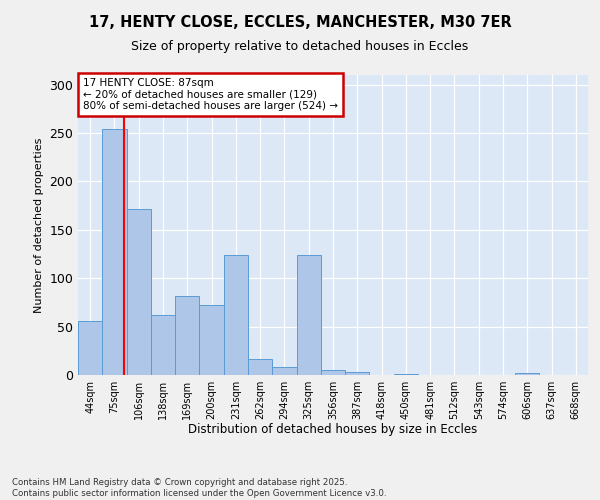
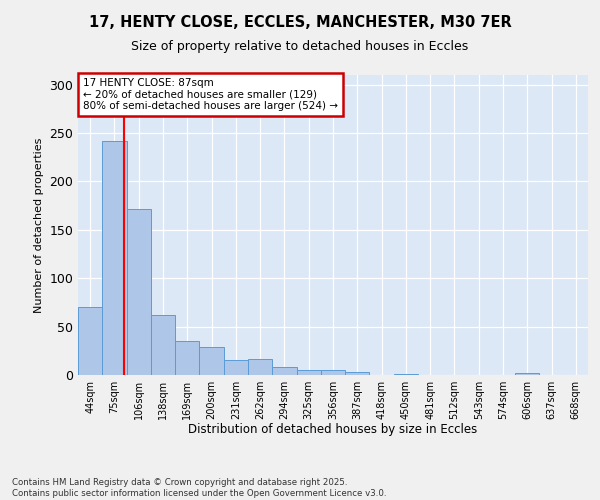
44sqm: 56 -> 70
75sqm: 254 -> 242
169sqm: 82 -> 35
200sqm: 72 -> 29
231sqm: 124 -> 15
325sqm: 124 -> 5
